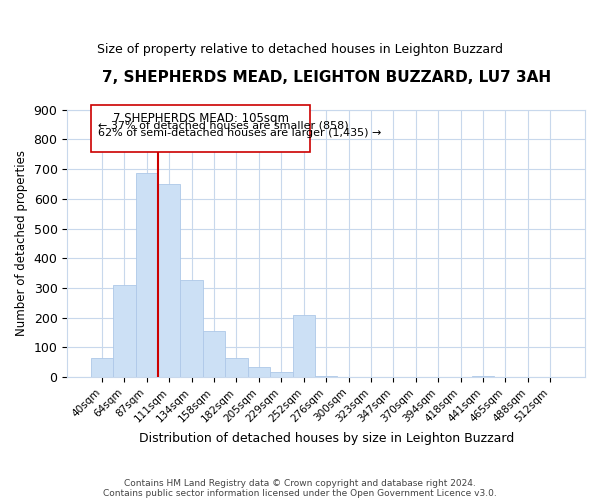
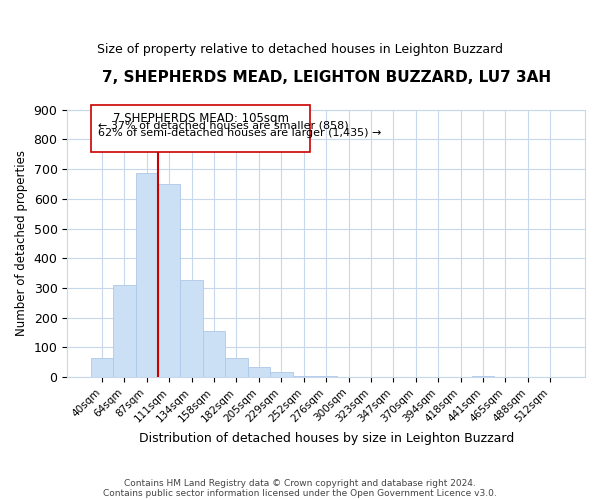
252sqm: 210 -> 5
